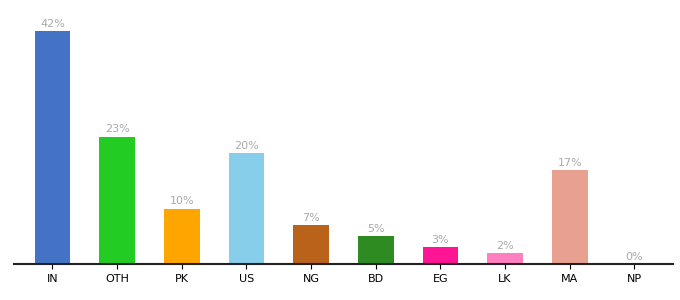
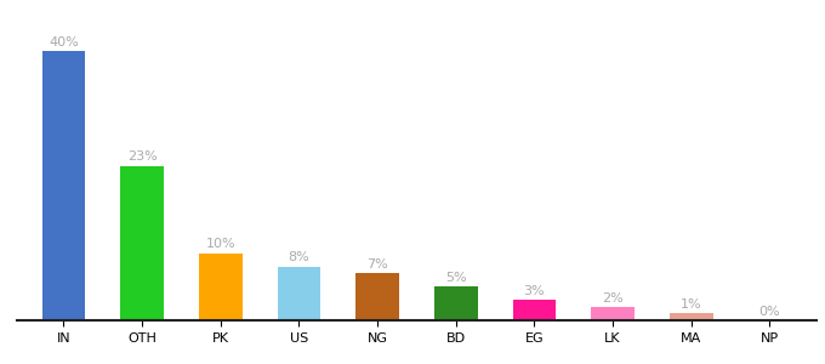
IN: 42% -> 40%
US: 20% -> 8%
MA: 17% -> 1%
